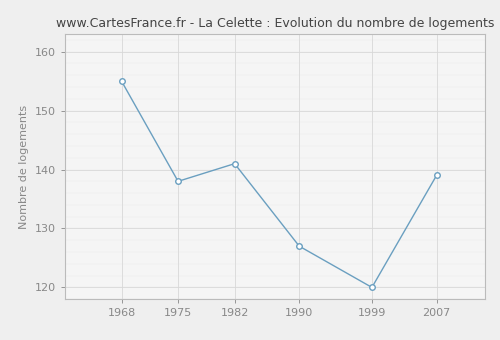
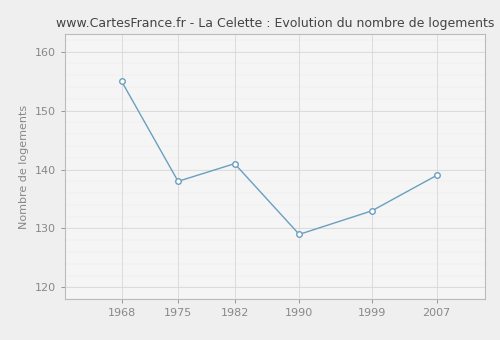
1990: 127 -> 129
1999: 120 -> 133
